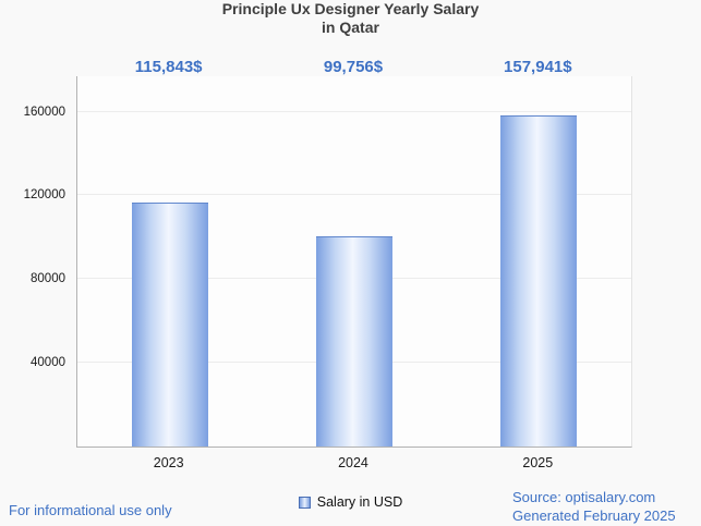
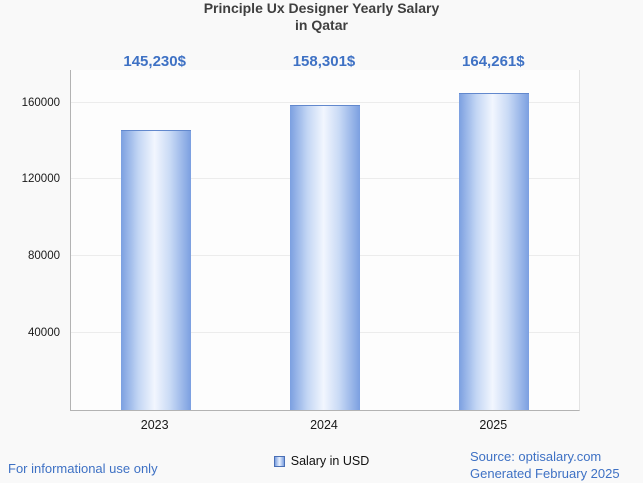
2023: 115,843 -> 145,230
2024: 99,756 -> 158,301
2025: 157,941 -> 164,261
